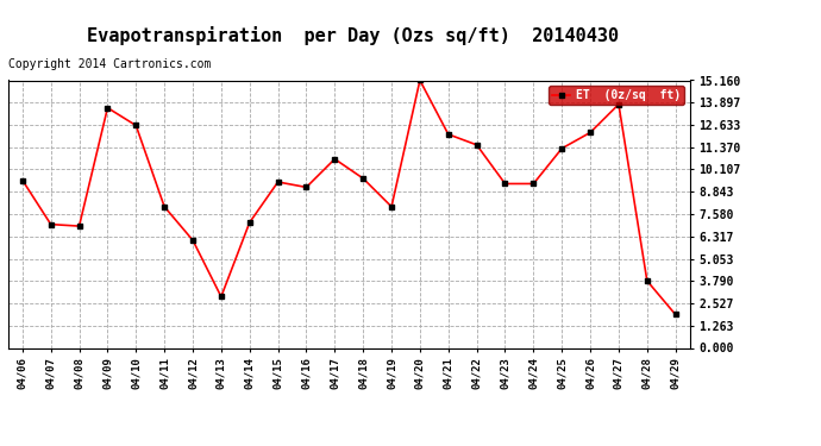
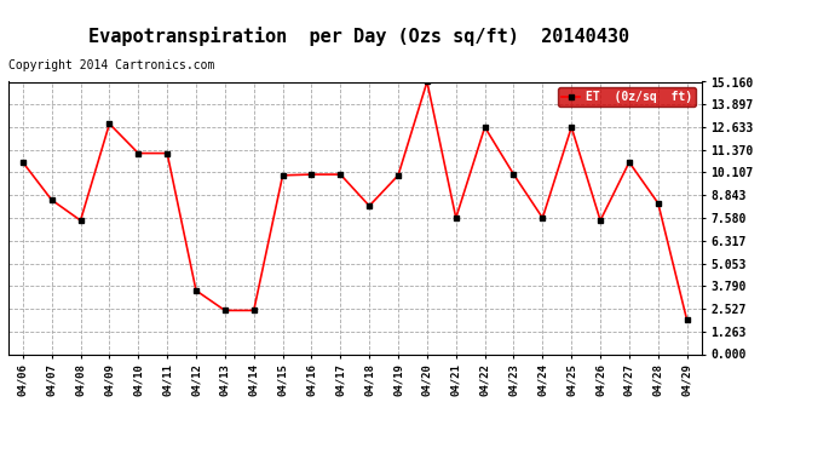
04/06: 9.5 -> 10.7
04/07: 7.0 -> 8.6
04/08: 6.9 -> 7.4
04/09: 13.6 -> 12.8
04/10: 12.6 -> 11.2
04/11: 8.0 -> 11.2
04/12: 6.1 -> 3.5
04/13: 2.9 -> 2.4
04/14: 7.1 -> 2.4
04/15: 9.4 -> 9.9
04/16: 9.1 -> 10.0
04/17: 10.7 -> 10.0
04/18: 9.6 -> 8.2
04/19: 8.0 -> 9.9
04/21: 12.1 -> 7.6
04/22: 11.5 -> 12.6
04/23: 9.3 -> 10.0
04/24: 9.3 -> 7.6
04/25: 11.3 -> 12.6
04/26: 12.2 -> 7.4
04/27: 13.8 -> 10.7
04/28: 3.8 -> 8.4
